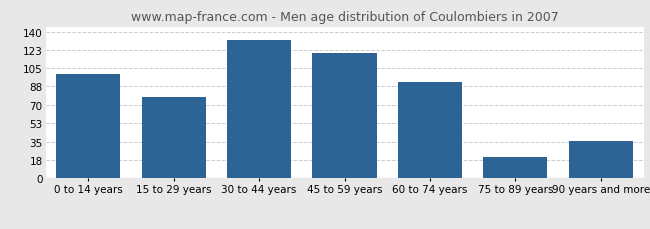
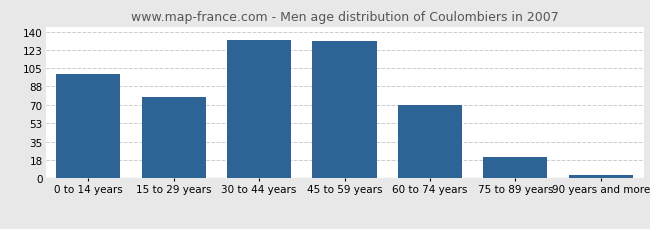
45 to 59 years: 120 -> 131
60 to 74 years: 92 -> 70
90 years and more: 36 -> 3
